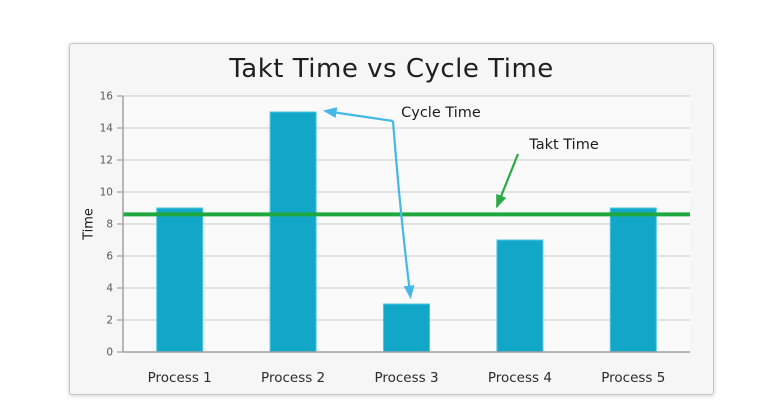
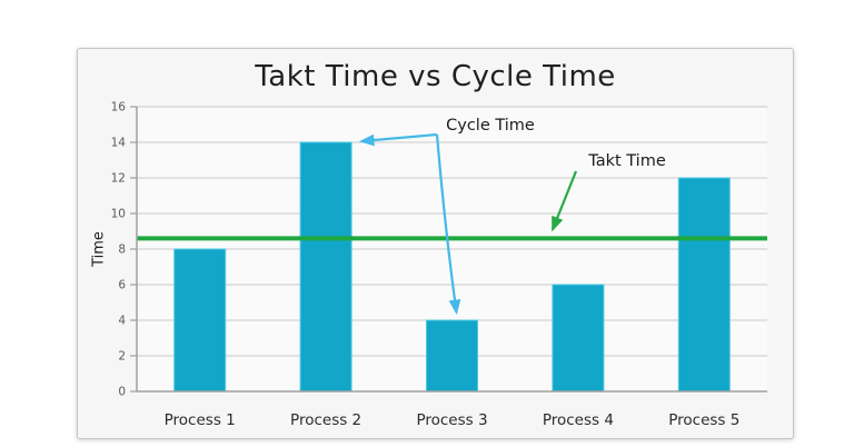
Process 1: 9 -> 8
Process 2: 15 -> 14
Process 3: 3 -> 4
Process 4: 7 -> 6
Process 5: 9 -> 12
